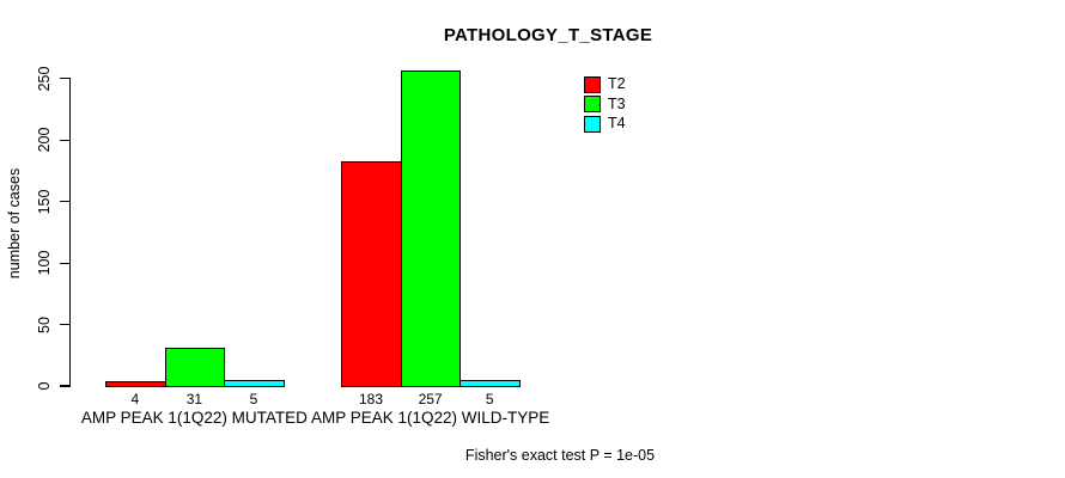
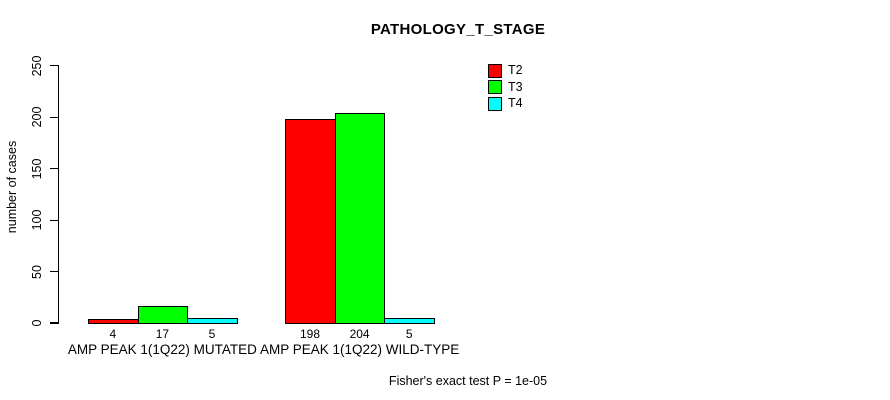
T3/AMP PEAK 1(1Q22) MUTATED: 31 -> 17
T2/AMP PEAK 1(1Q22) WILD-TYPE: 183 -> 198
T3/AMP PEAK 1(1Q22) WILD-TYPE: 257 -> 204
